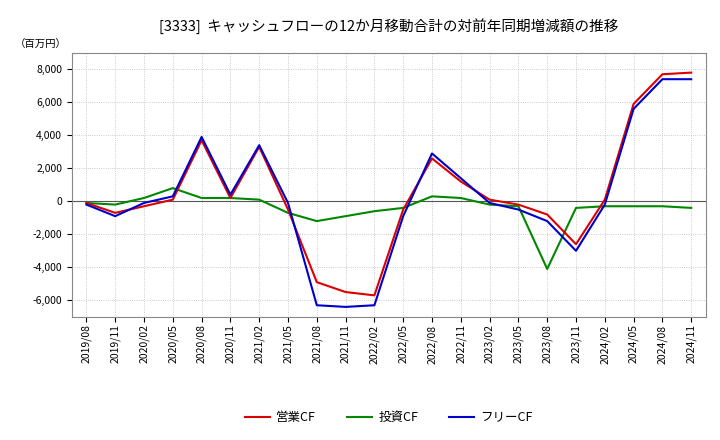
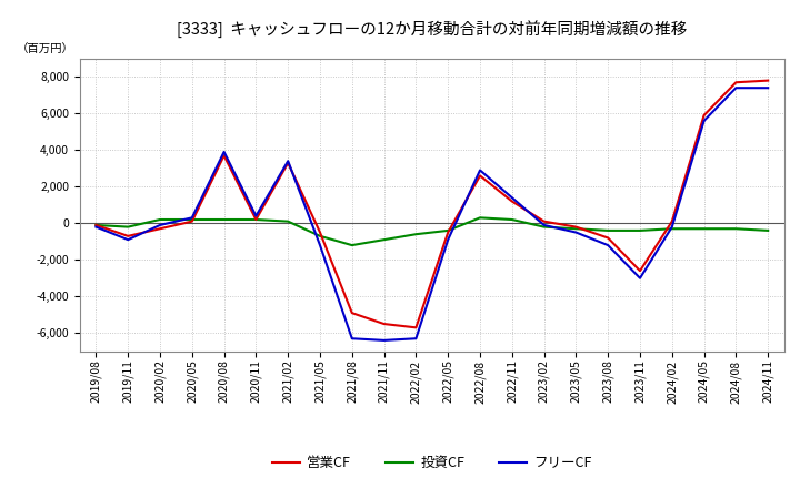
投資CF/2020/05: 800 -> 200
フリーCF/2021/05: -100 -> -1,200
投資CF/2023/08: -4,100 -> -400
